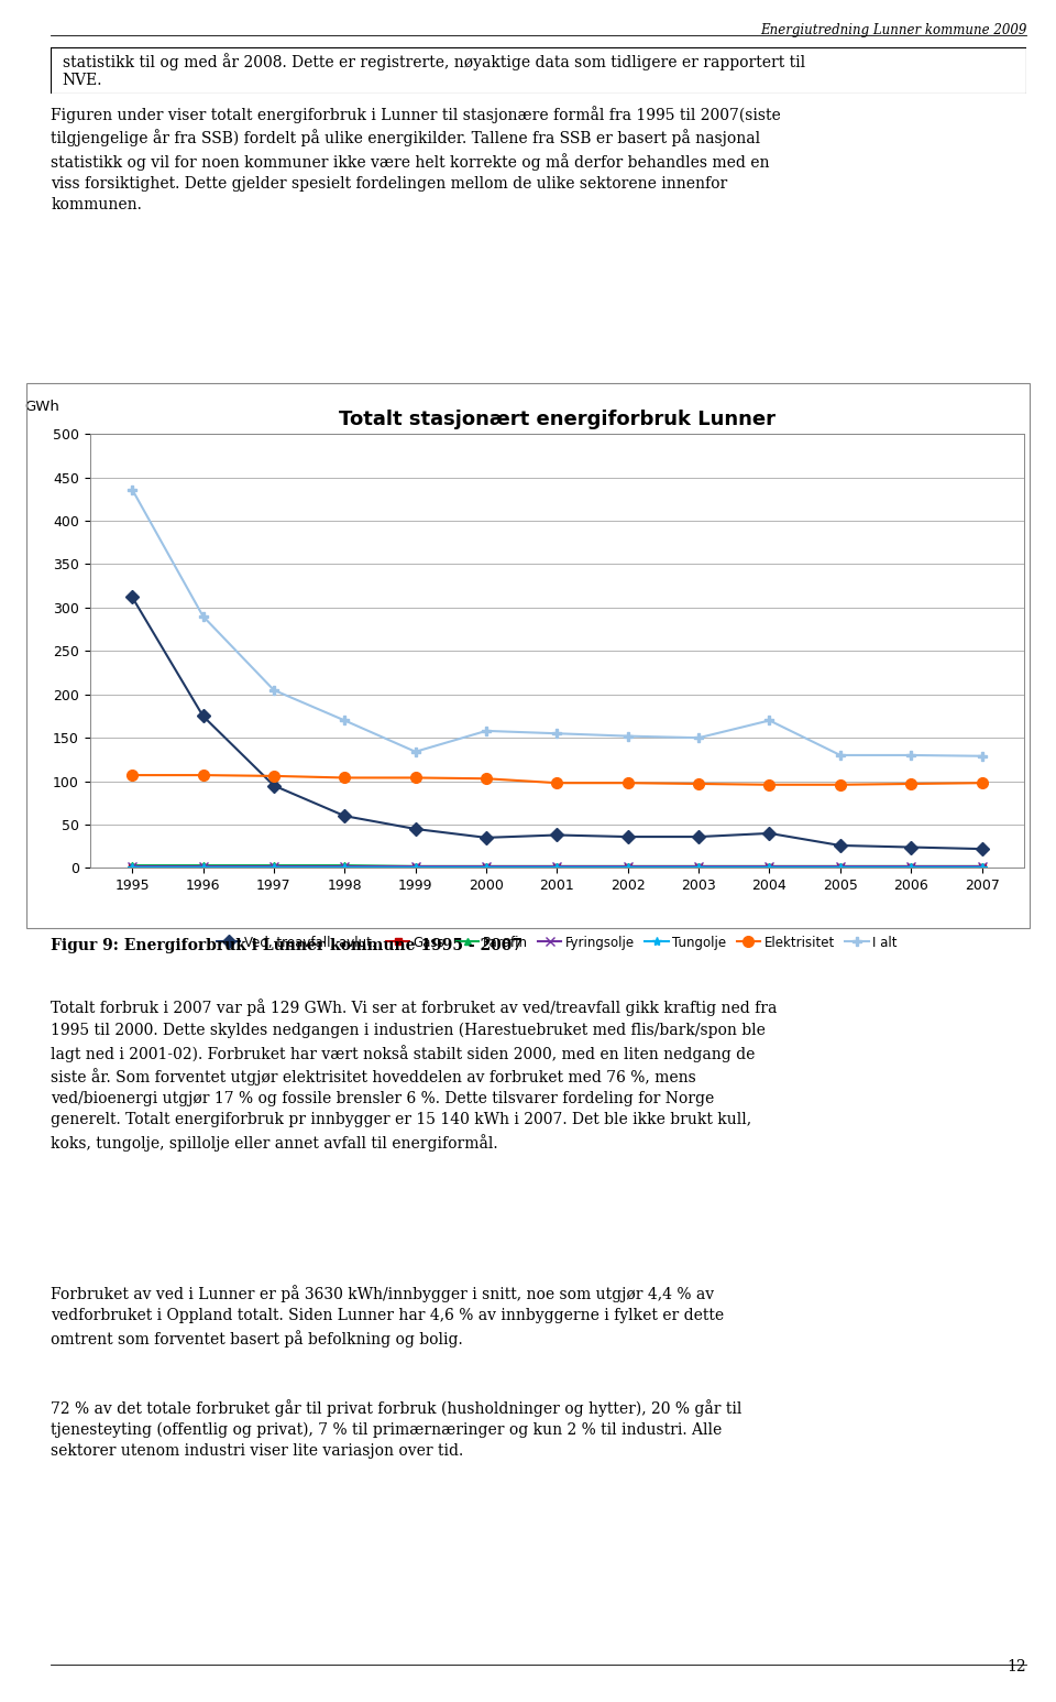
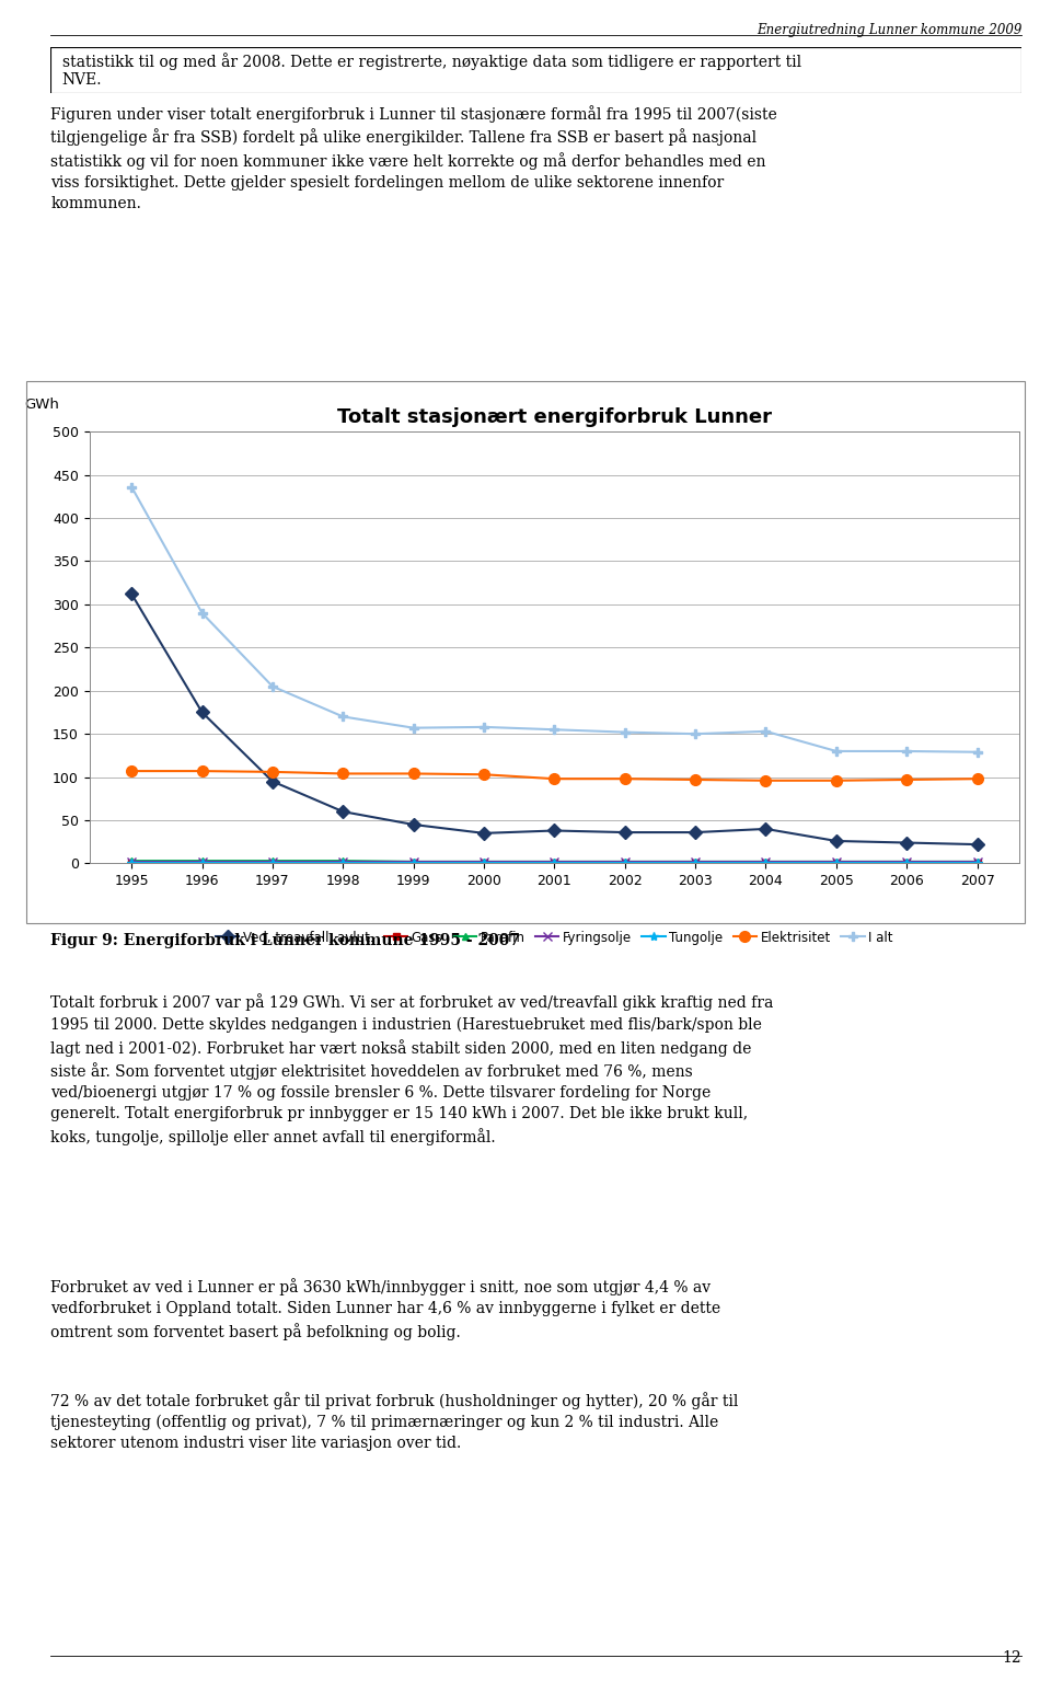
I alt/1999: 134 -> 157
I alt/2004: 170 -> 153
